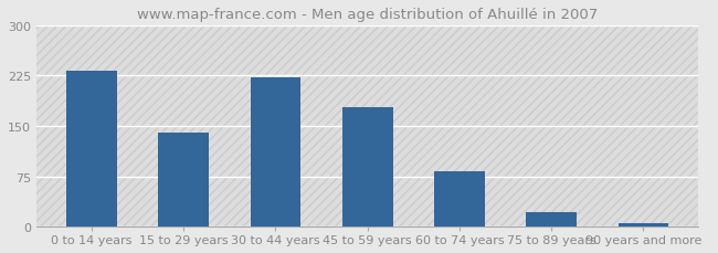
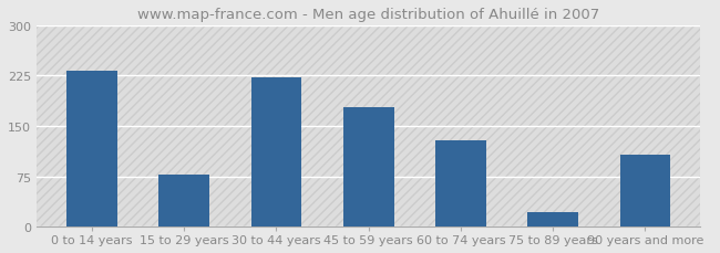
15 to 29 years: 140 -> 78
60 to 74 years: 82 -> 128
90 years and more: 5 -> 108
